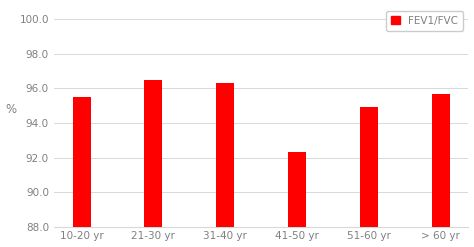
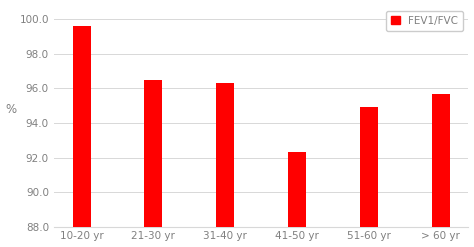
10-20 yr: 95.5 -> 99.6
